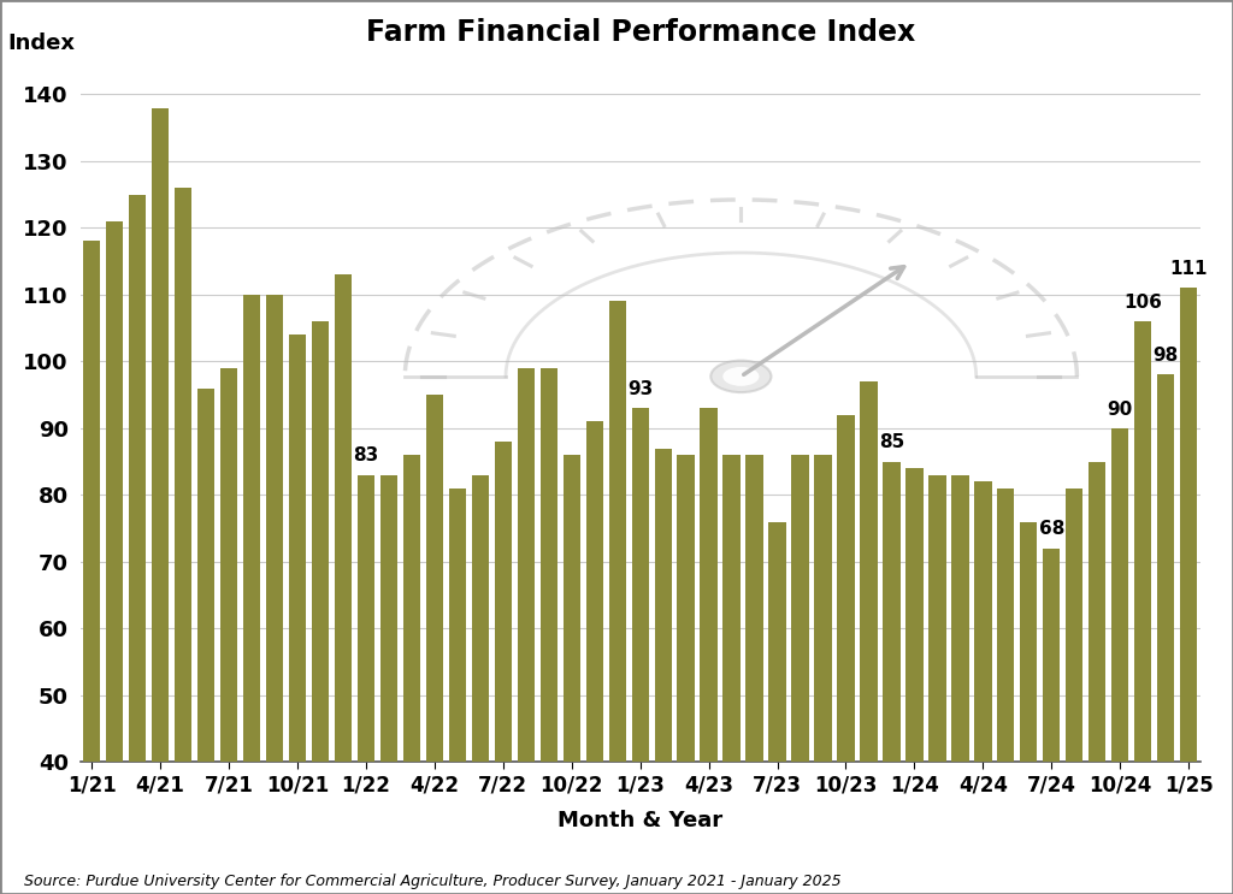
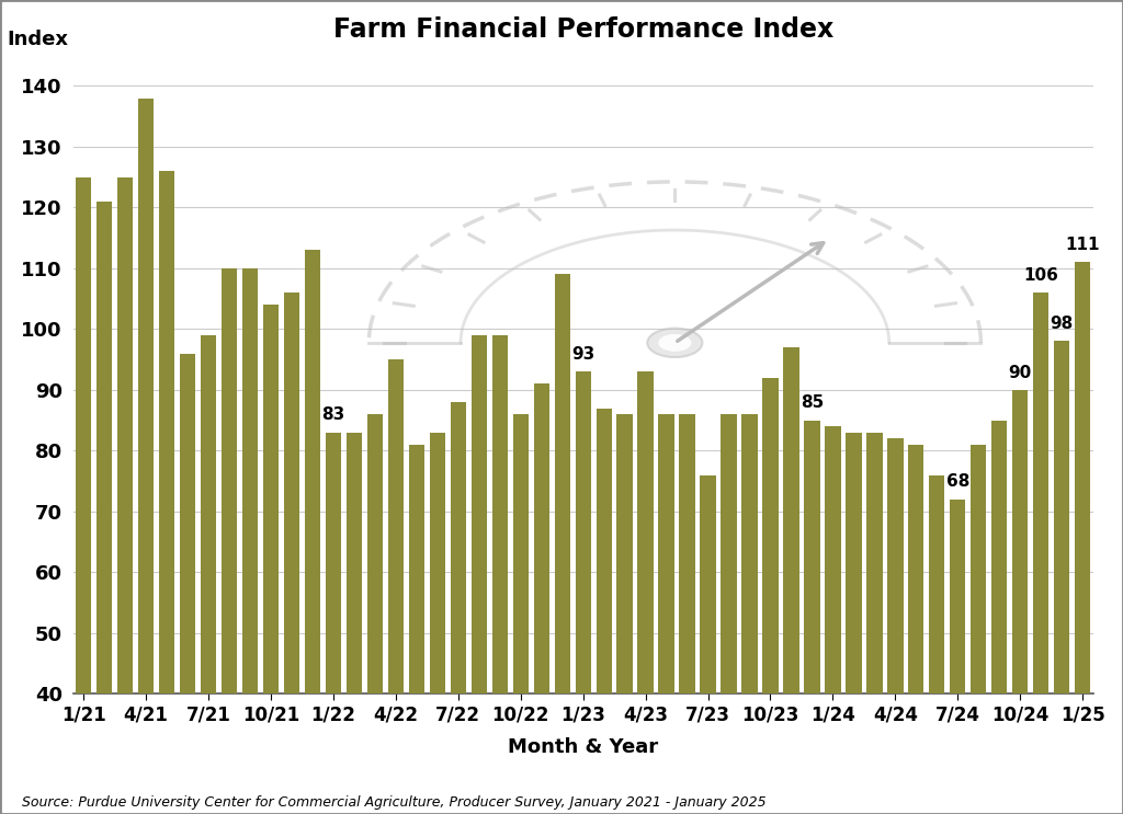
Farm Financial Performance Index/1/21: 118 -> 125
